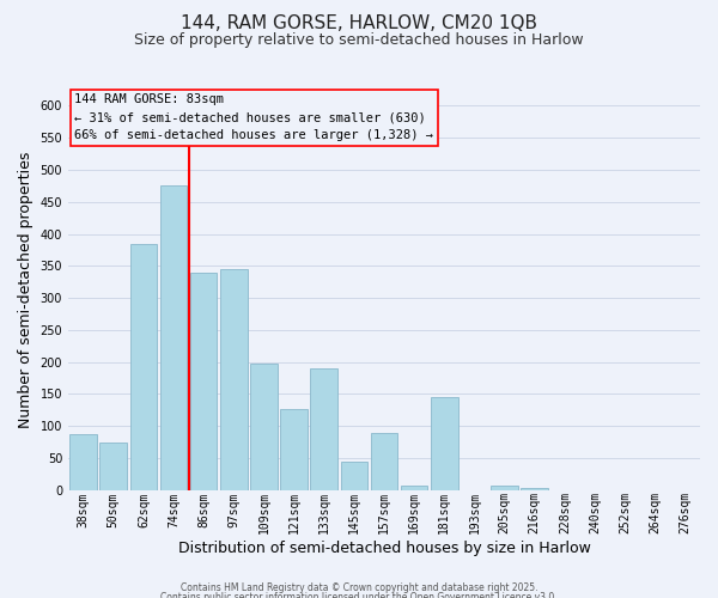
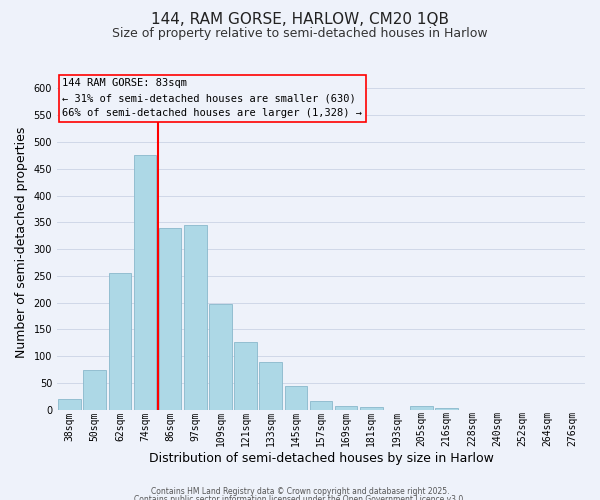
38sqm: 88 -> 20
62sqm: 384 -> 255
133sqm: 190 -> 89
157sqm: 90 -> 17
181sqm: 146 -> 5
